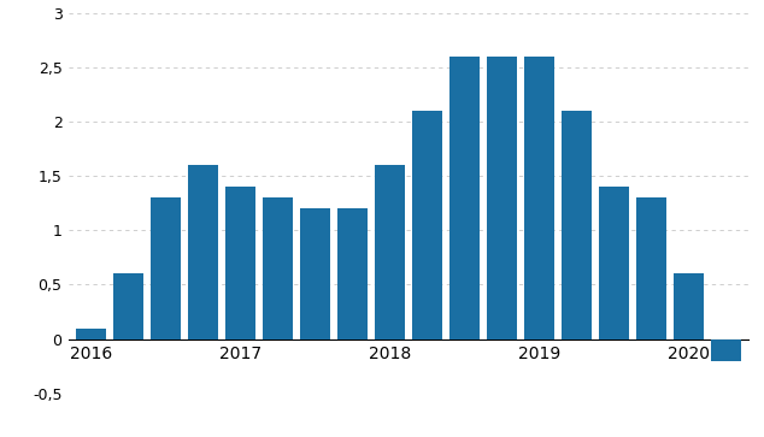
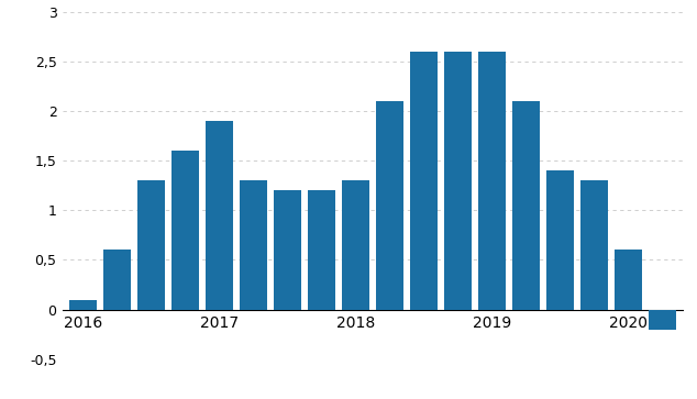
2017: 1,4 -> 1,9
2018: 1,6 -> 1,3
